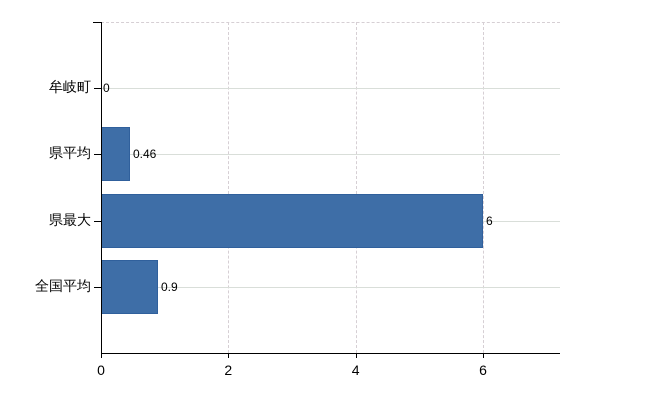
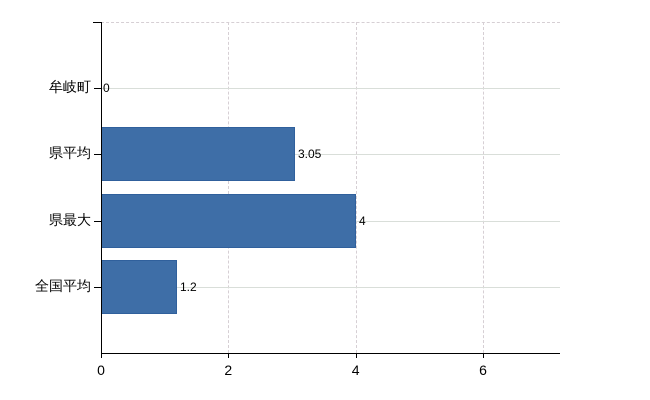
県平均: 0.46 -> 3.05
県最大: 6 -> 4
全国平均: 0.9 -> 1.2
